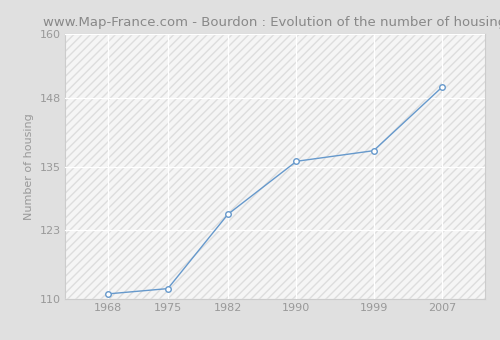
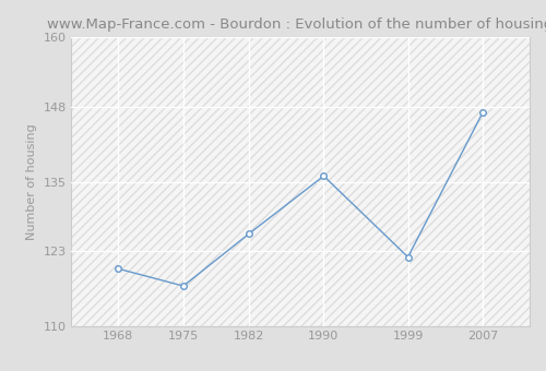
1968: 111 -> 120
1975: 112 -> 117
1999: 138 -> 122
2007: 150 -> 147
